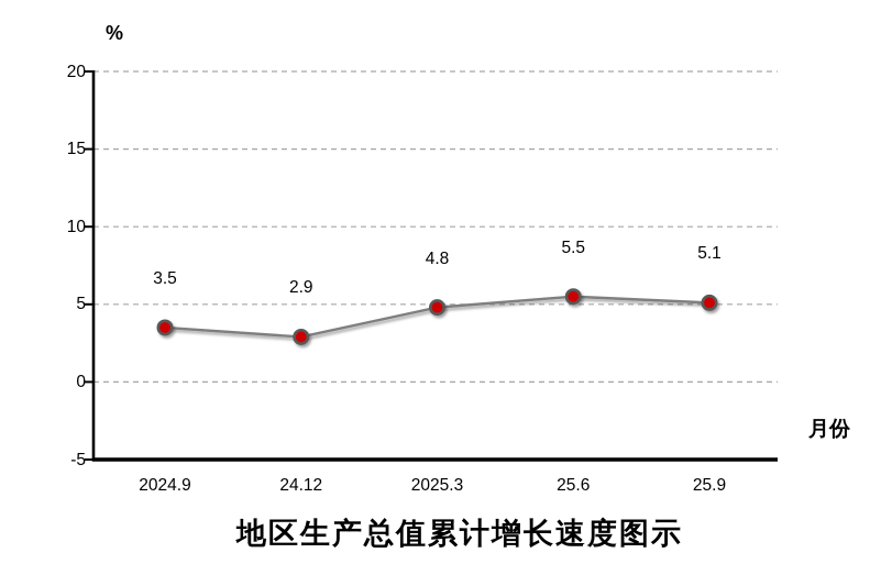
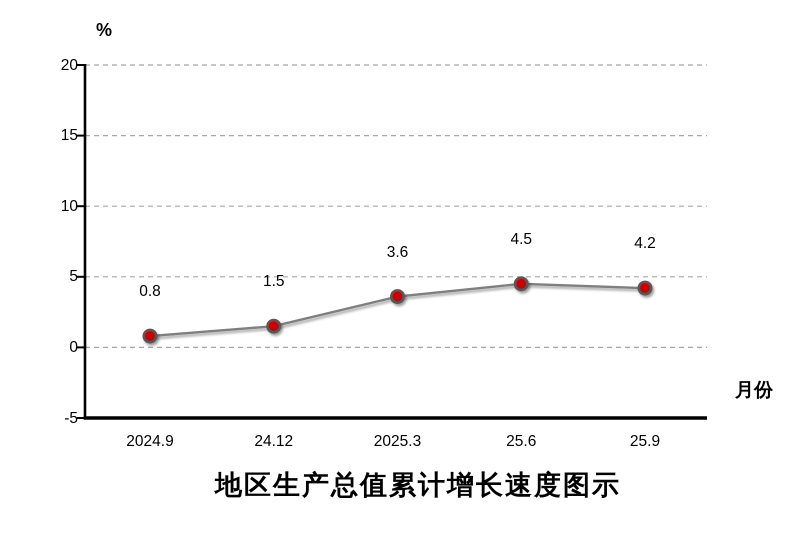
2024.9: 3.5 -> 0.8
24.12: 2.9 -> 1.5
2025.3: 4.8 -> 3.6
25.6: 5.5 -> 4.5
25.9: 5.1 -> 4.2
